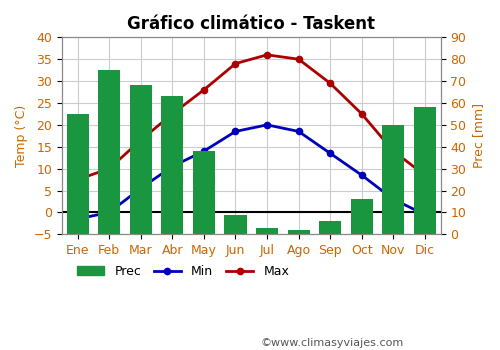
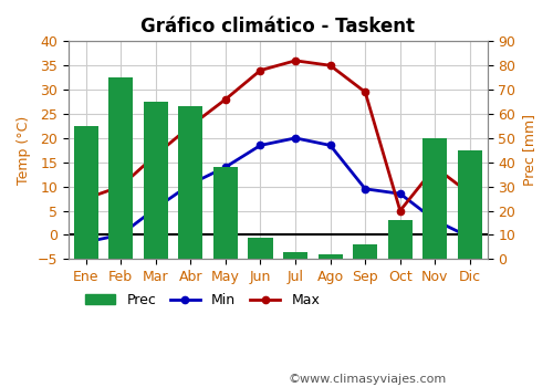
Prec/Mar: 68 -> 65
Min/Sep: 13.5 -> 9.5
Max/Oct: 22.5 -> 5.0
Prec/Dic: 58 -> 45
